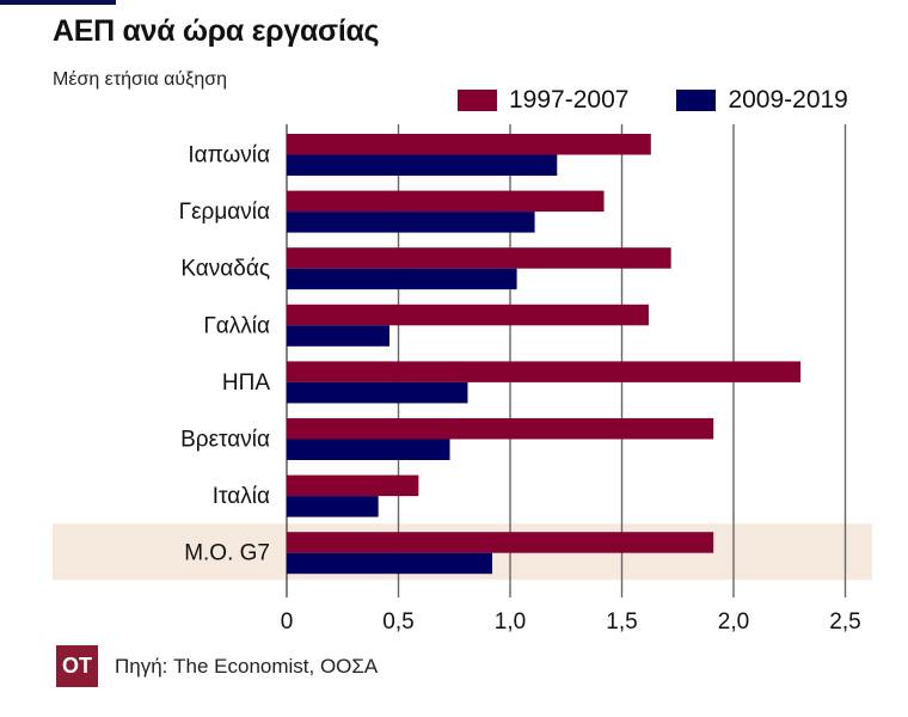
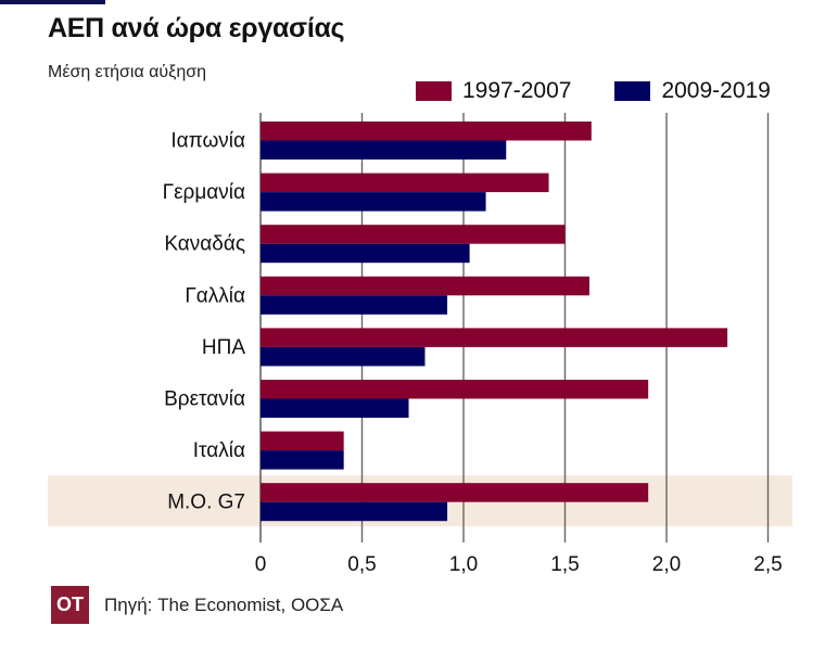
1997-2007/Καναδάς: 1,72 -> 1,50
2009-2019/Γαλλία: 0,46 -> 0,92
1997-2007/Ιταλία: 0,59 -> 0,41
